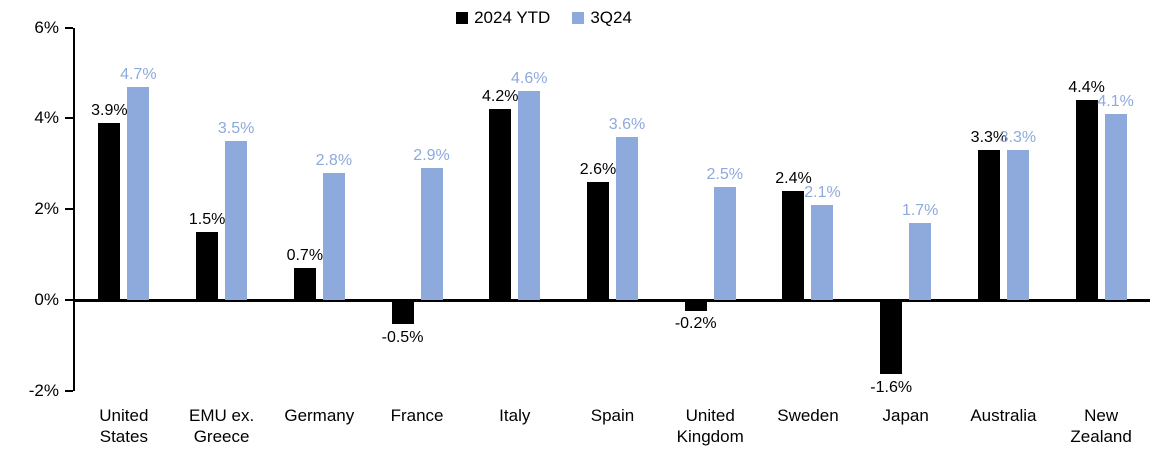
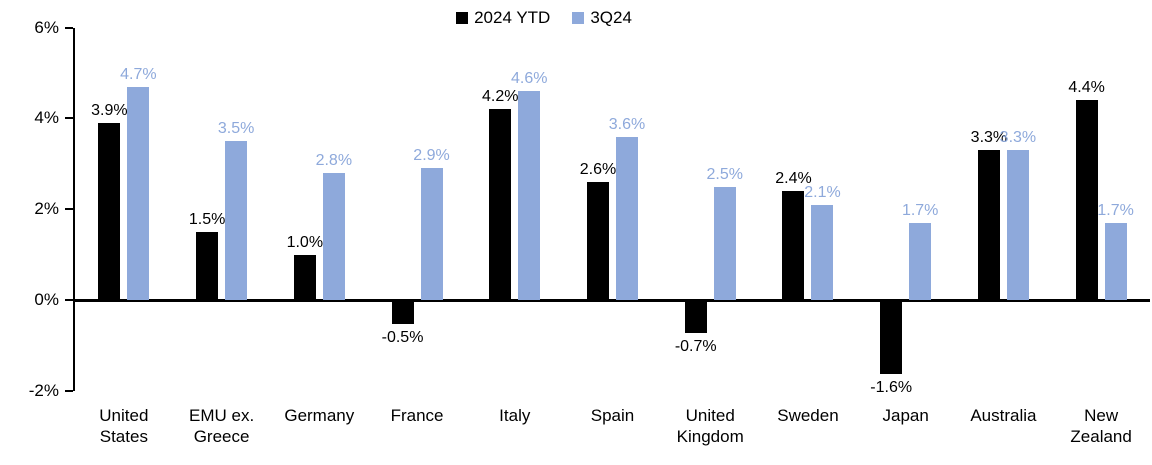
2024 YTD/Germany: 0.7% -> 1.0%
2024 YTD/United Kingdom: -0.2% -> -0.7%
3Q24/New Zealand: 4.1% -> 1.7%
